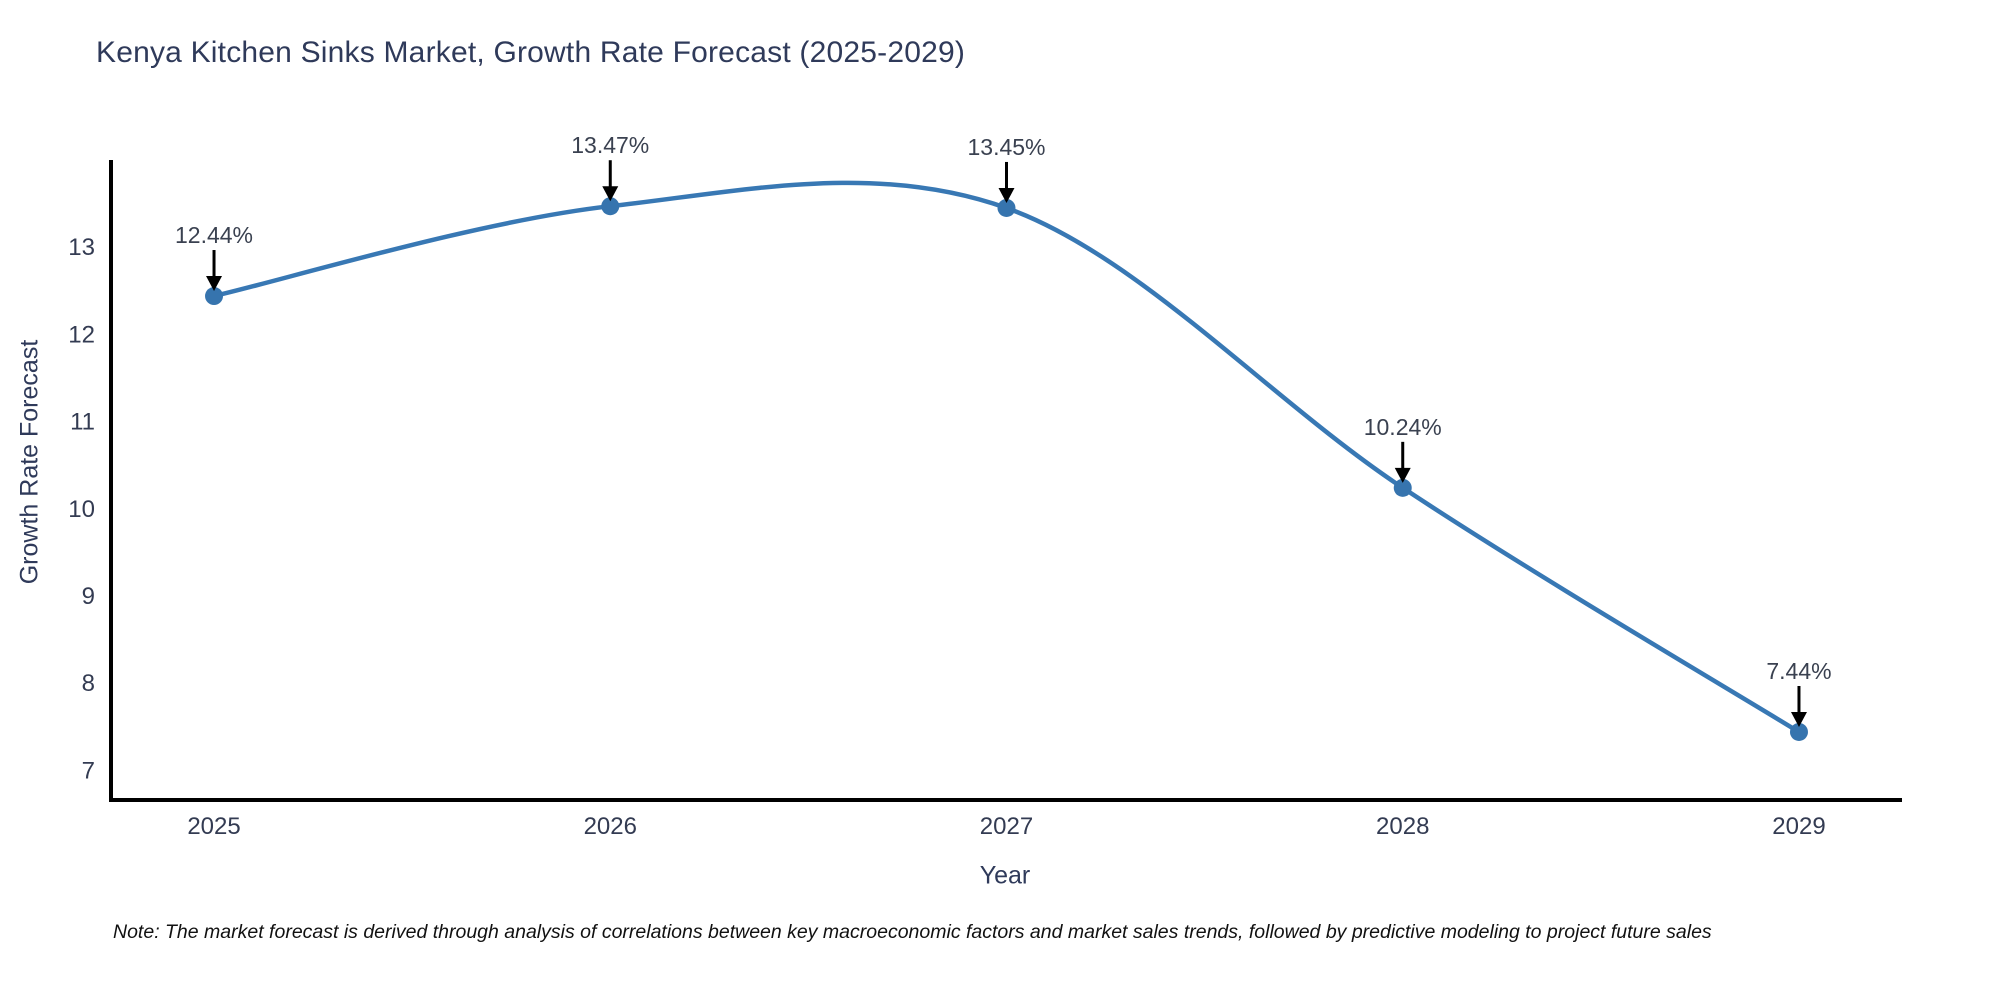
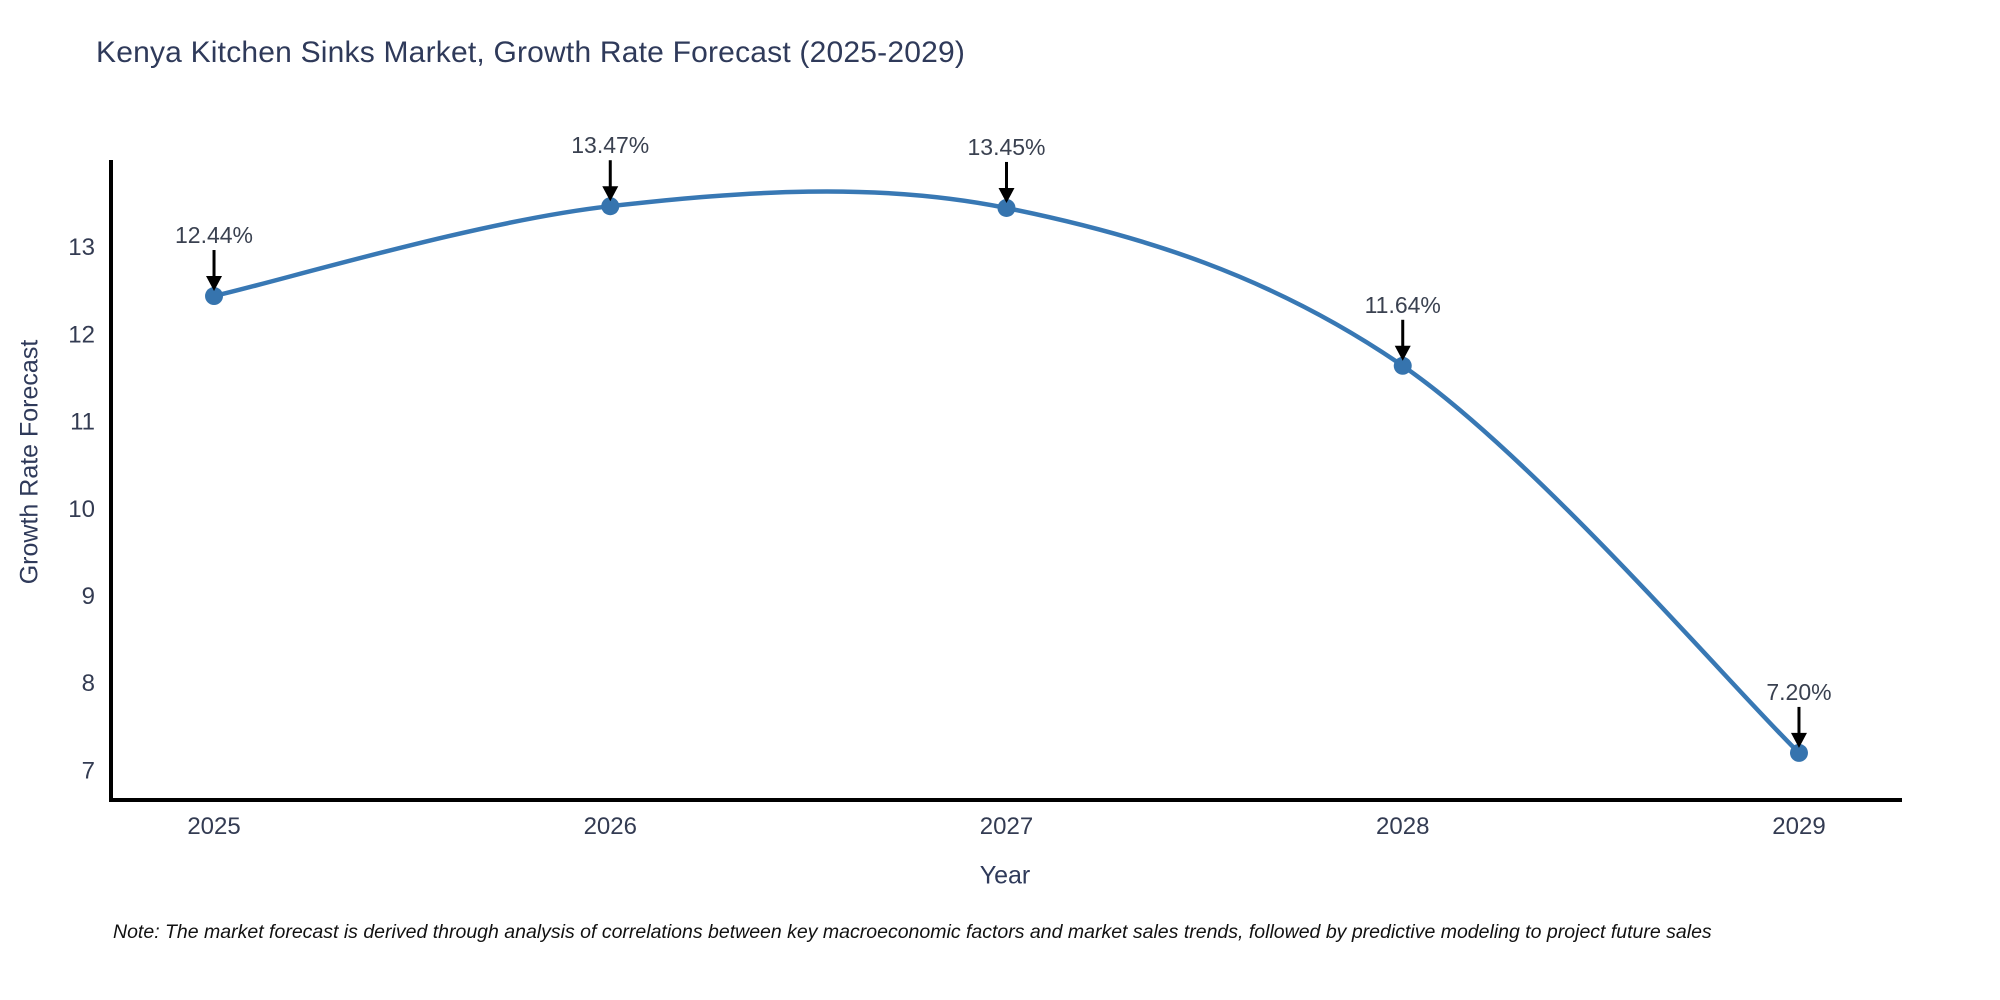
2028: 10.24% -> 11.64%
2029: 7.44% -> 7.20%
